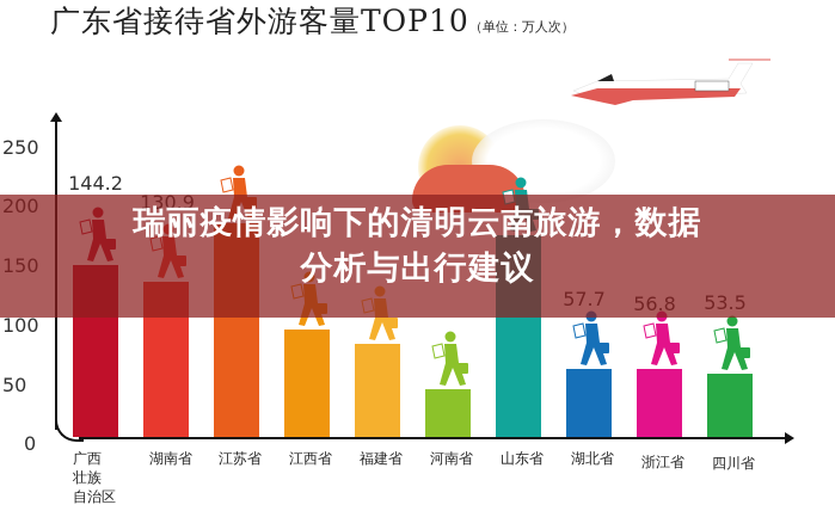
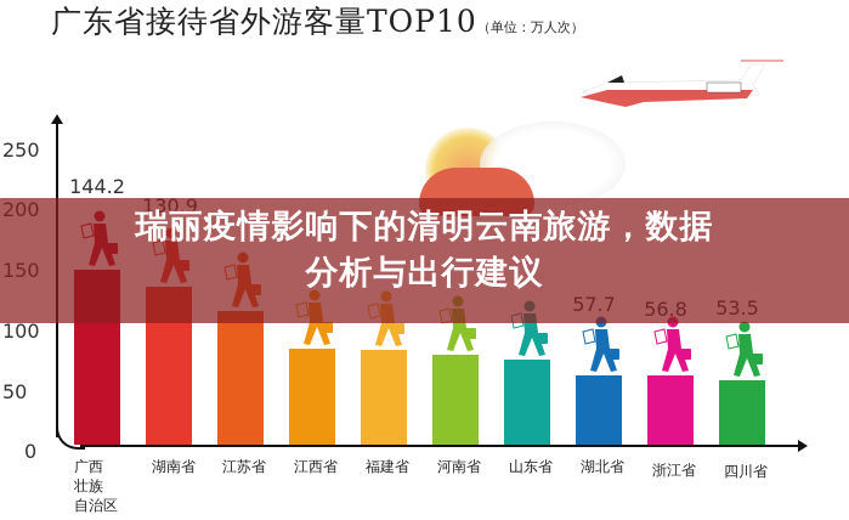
江苏省: 180 -> 110
江西省: 90 -> 80
河南省: 40 -> 70
山东省: 170 -> 70
